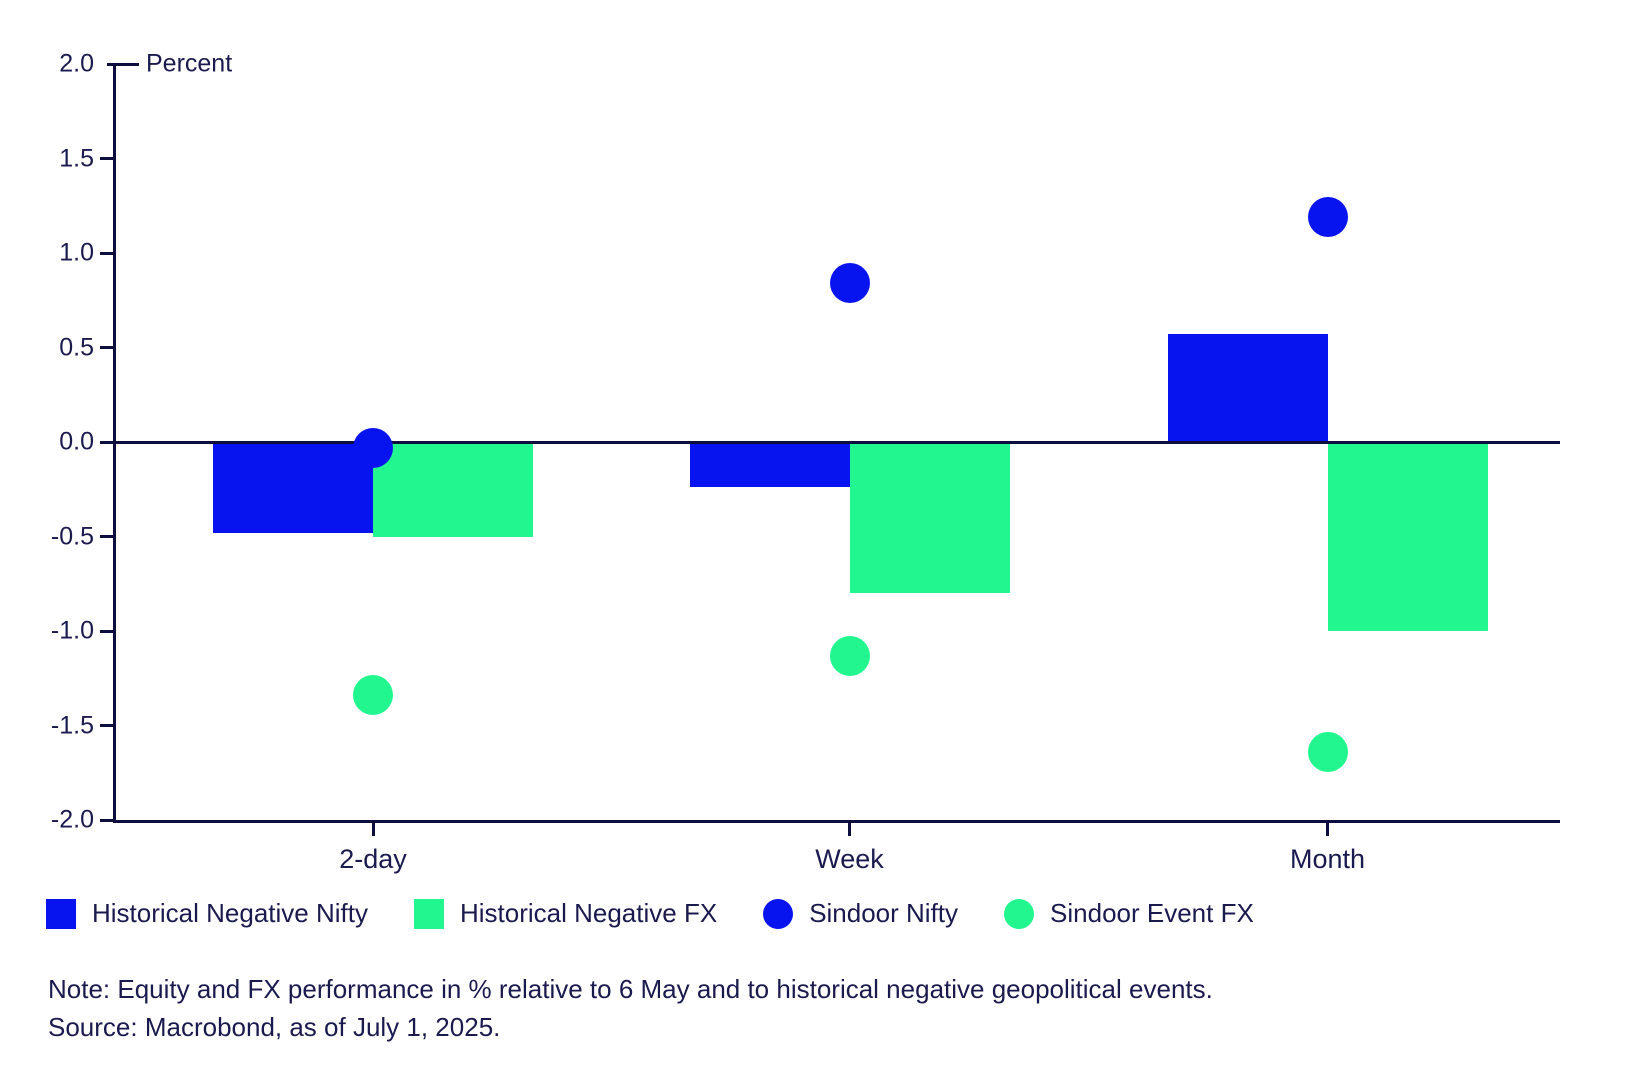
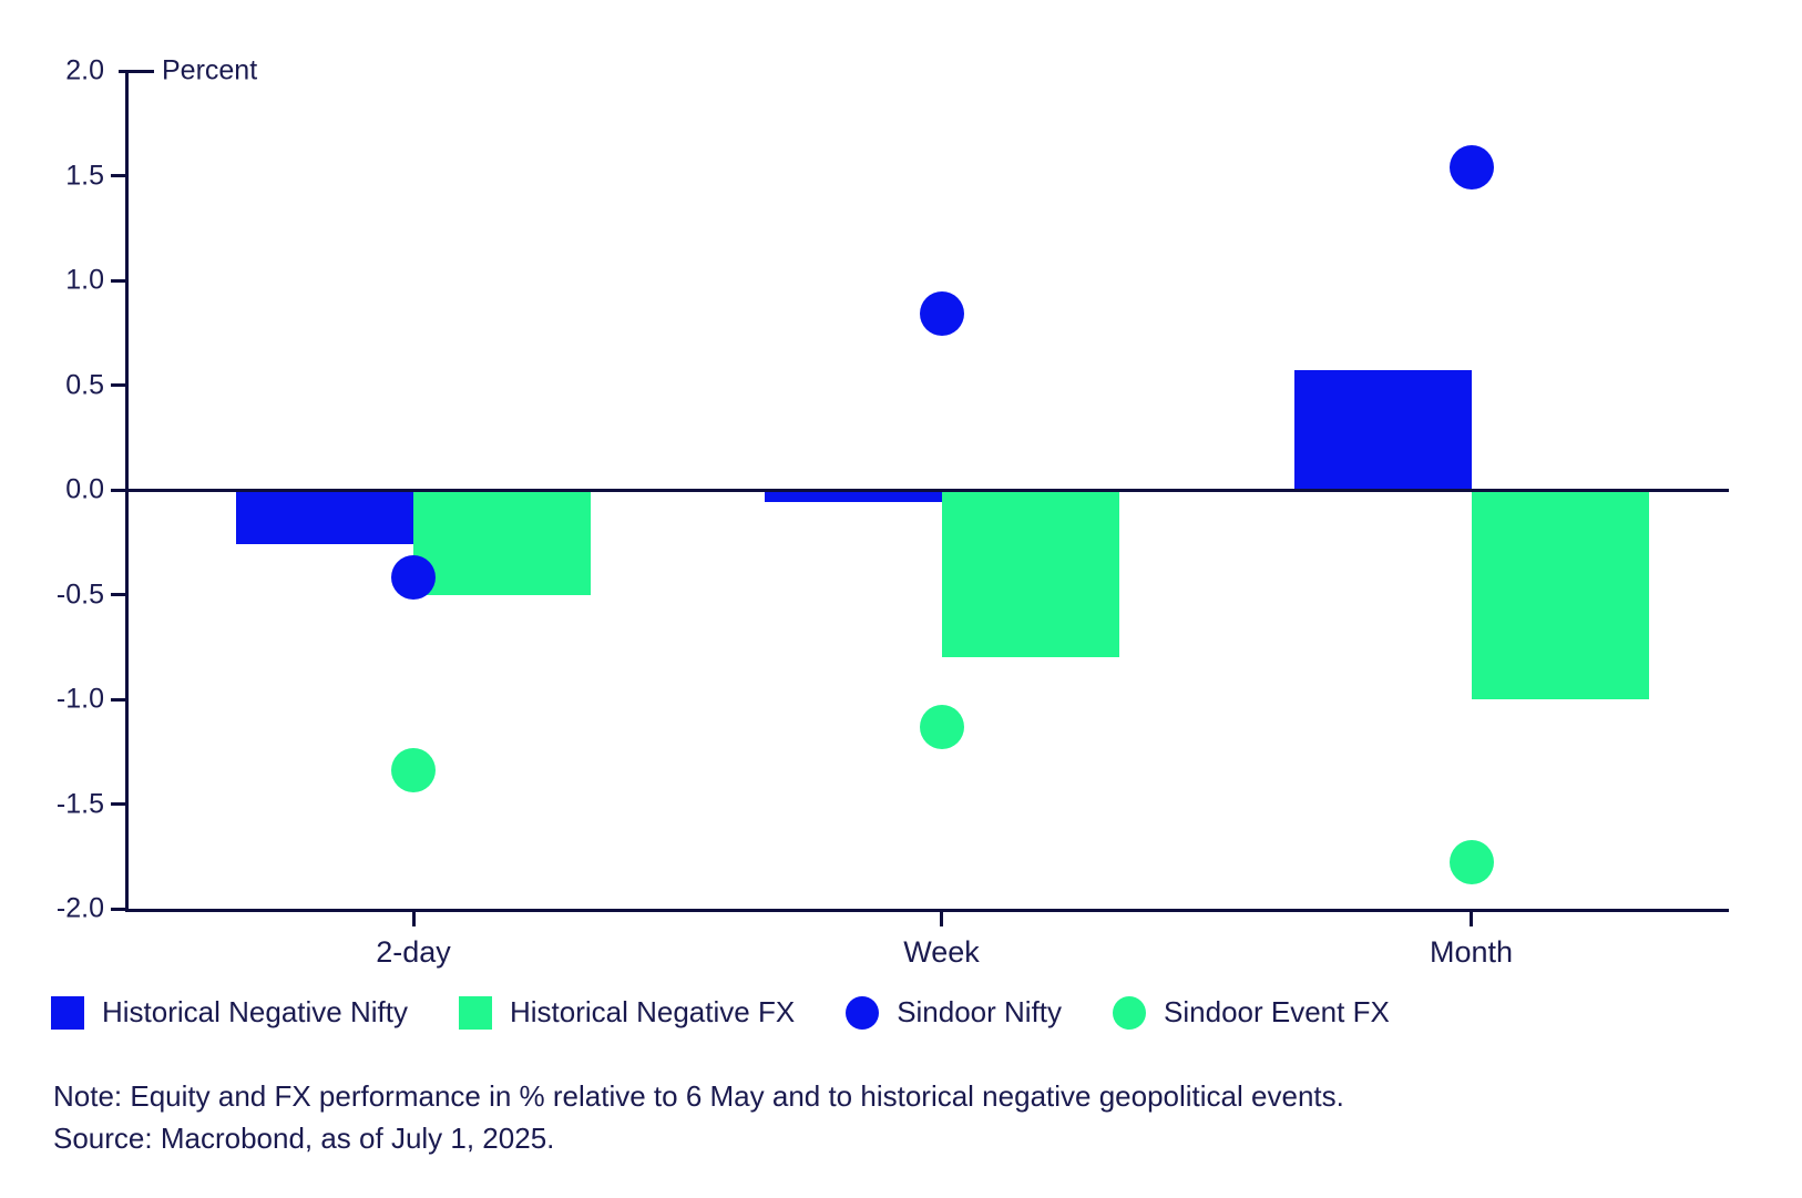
Historical Negative Nifty/2-day: -0.48 -> -0.26
Sindoor Nifty/2-day: -0.03 -> -0.42
Historical Negative Nifty/Week: -0.24 -> -0.06
Sindoor Nifty/Month: 1.19 -> 1.54
Sindoor Event FX/Month: -1.64 -> -1.78
